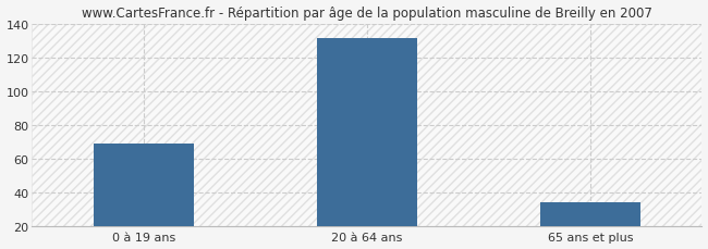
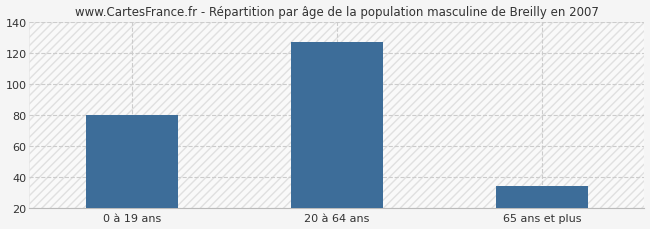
0 à 19 ans: 69 -> 80
20 à 64 ans: 131 -> 127
